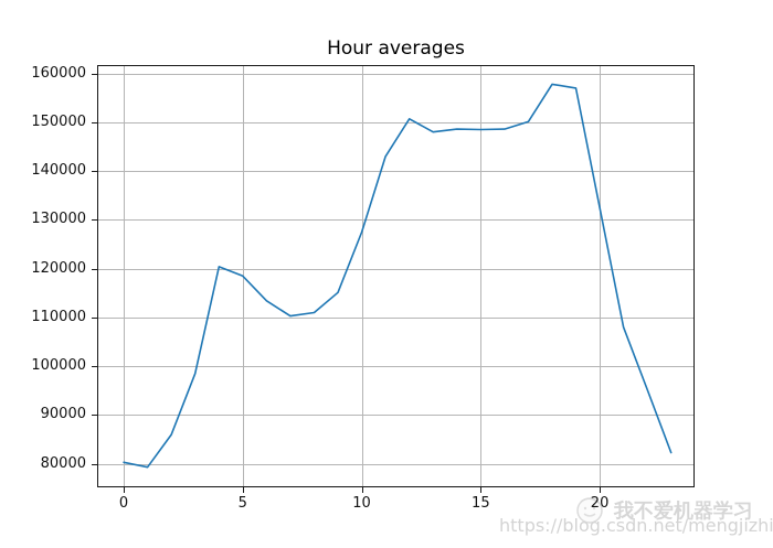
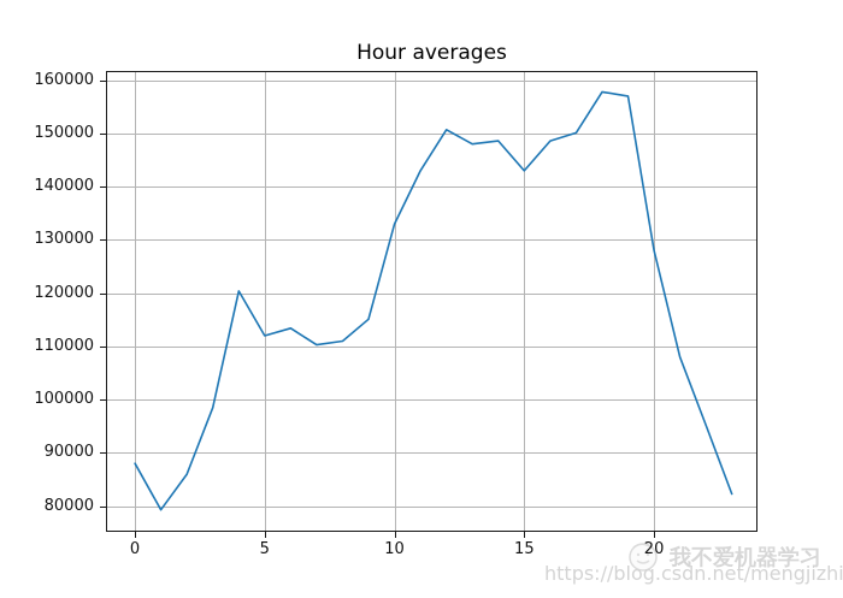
0: 80000 -> 88000
5: 118000 -> 112000
10: 128000 -> 133000
15: 148000 -> 143000
20: 132000 -> 128000
